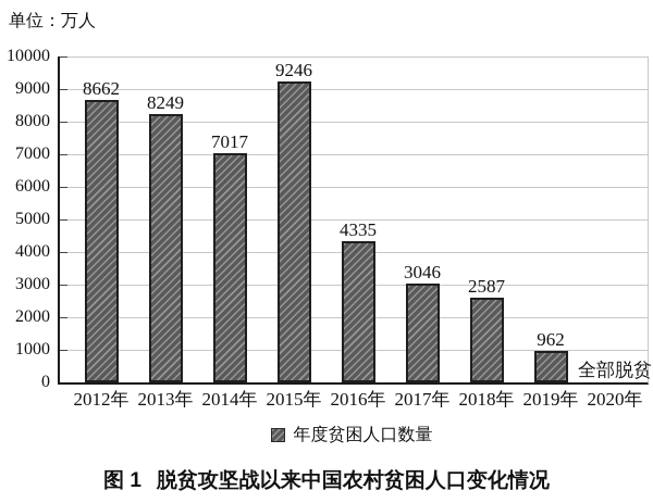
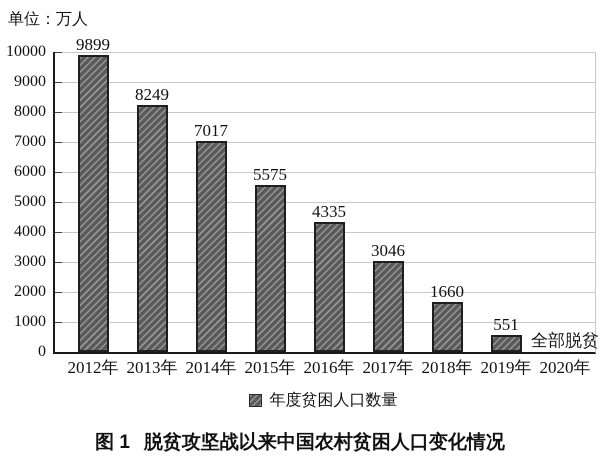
2012年: 8662 -> 9899
2015年: 9246 -> 5575
2018年: 2587 -> 1660
2019年: 962 -> 551
